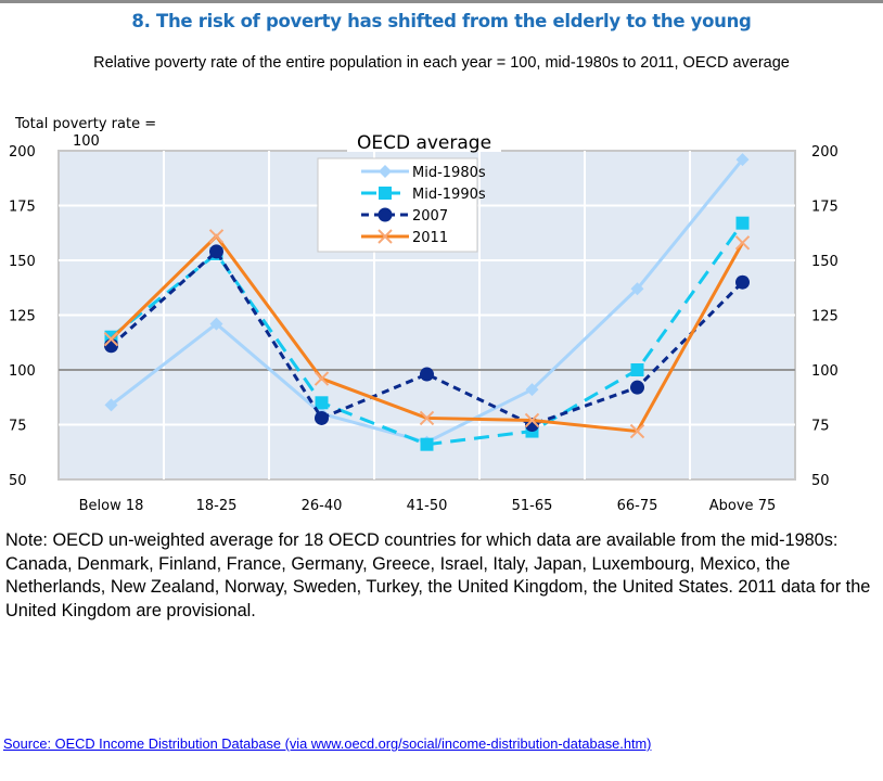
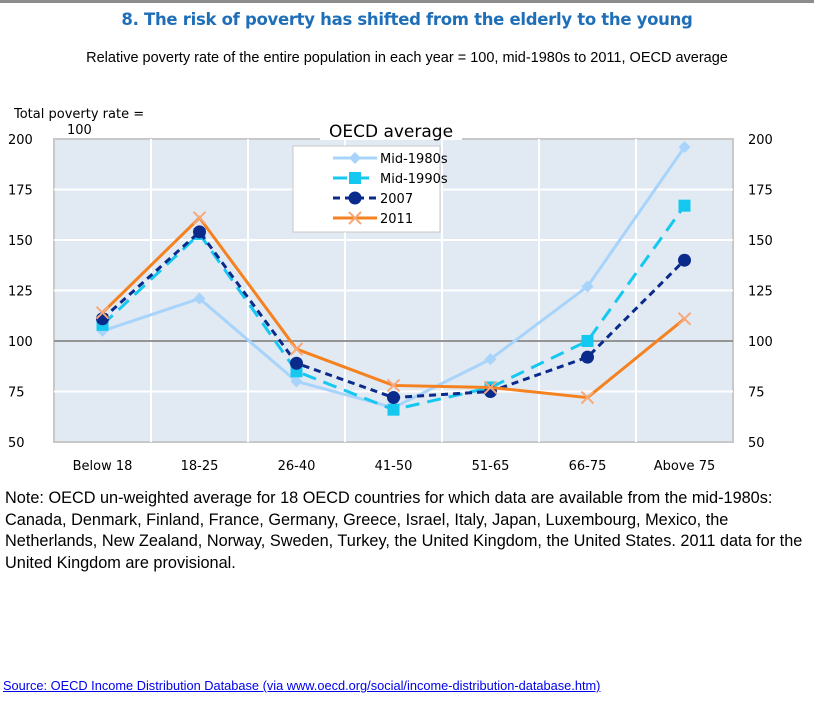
Mid-1980s/Below 18: 84 -> 105
Mid-1990s/Below 18: 115 -> 108
2007/26-40: 78 -> 89
2007/41-50: 98 -> 72
Mid-1990s/51-65: 72 -> 77
Mid-1980s/66-75: 137 -> 127
2011/Above 75: 158 -> 111
